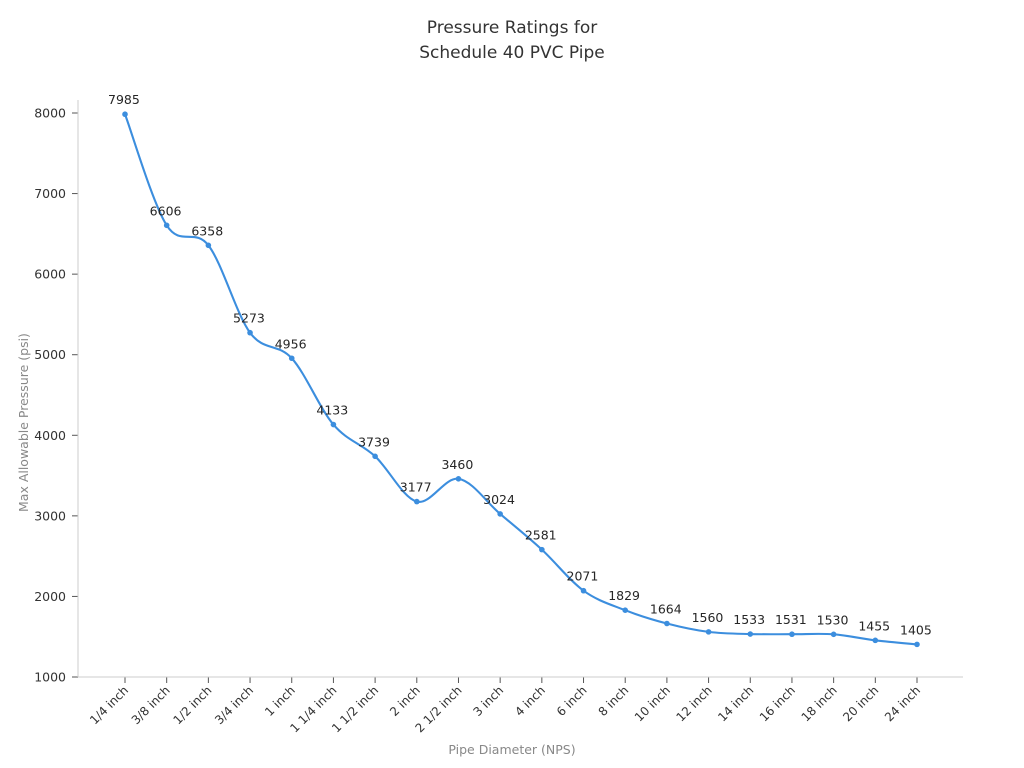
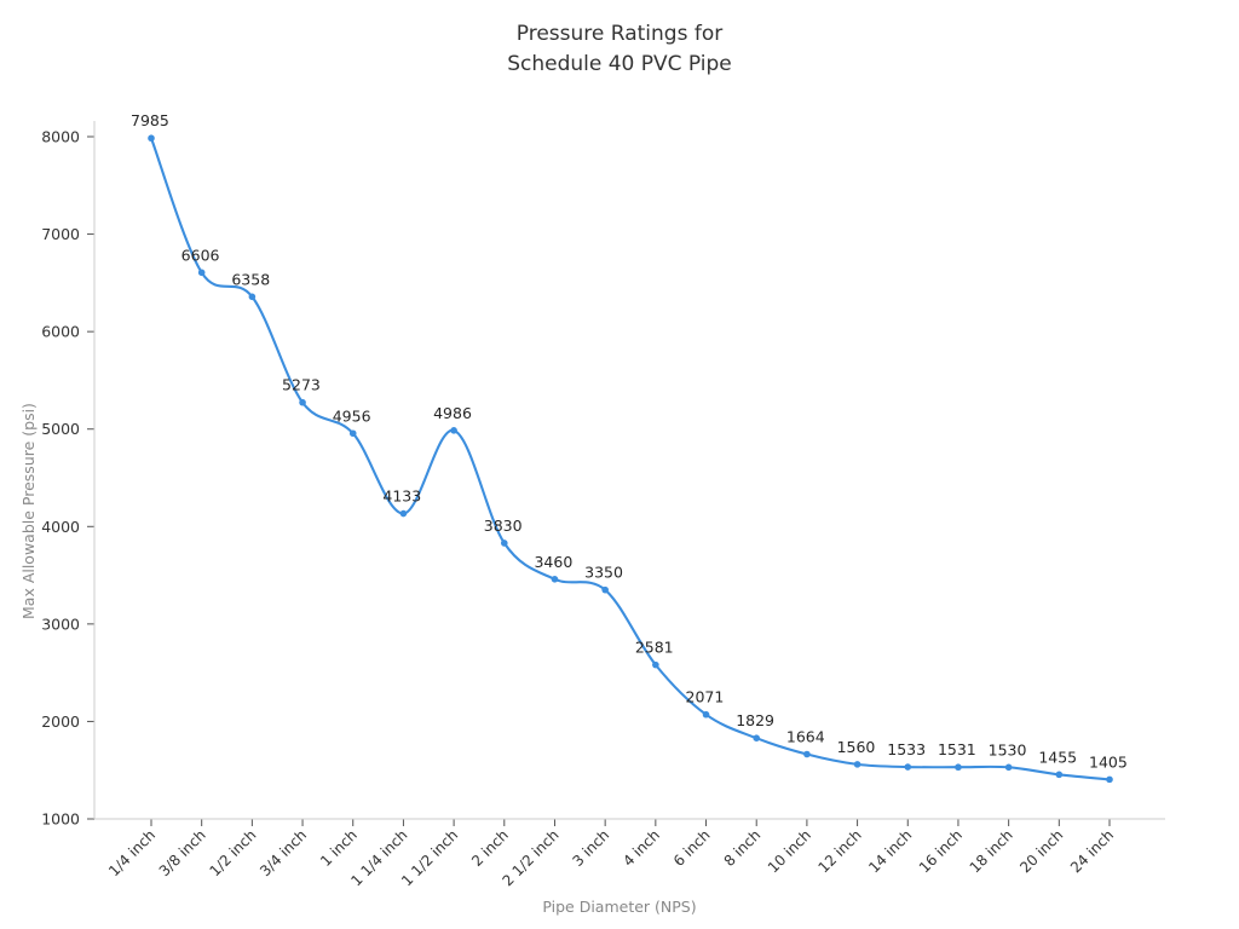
1 1/2 inch: 3739 -> 4986
2 inch: 3177 -> 3830
3 inch: 3024 -> 3350
